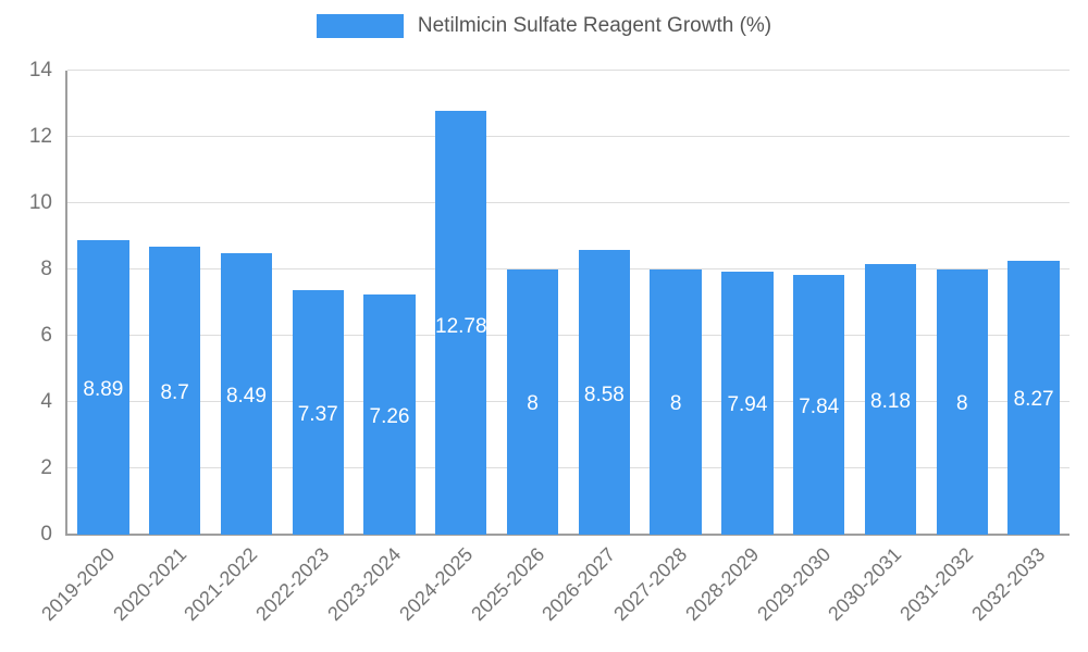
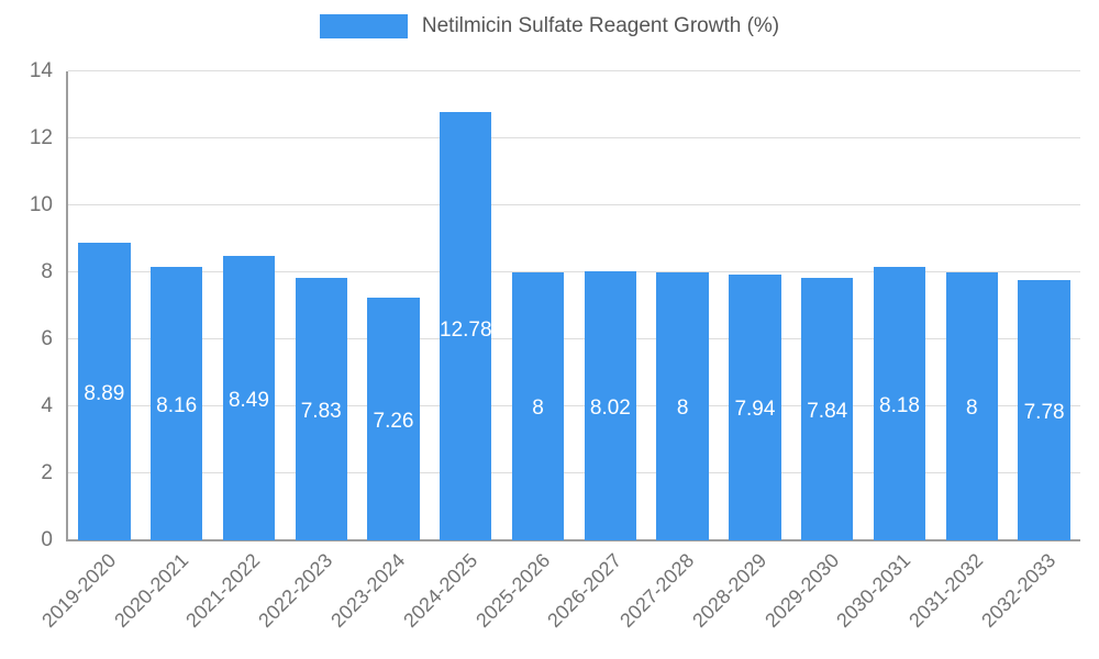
2020-2021: 8.7 -> 8.16
2022-2023: 7.37 -> 7.83
2026-2027: 8.58 -> 8.02
2032-2033: 8.27 -> 7.78
